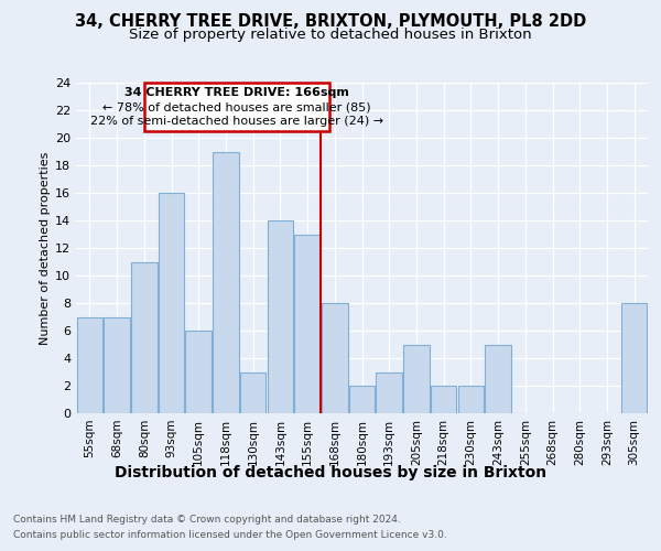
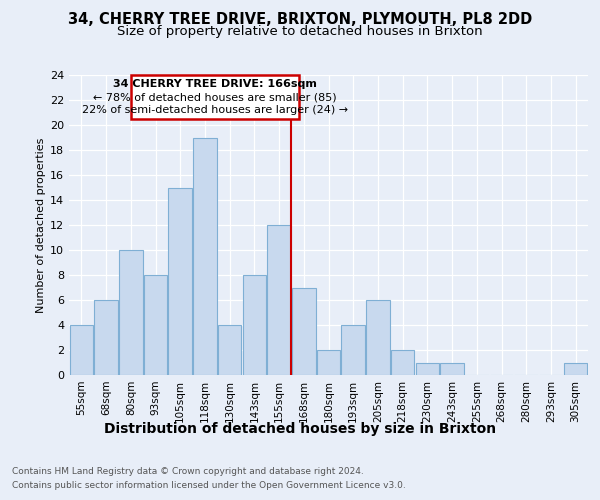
55sqm: 7 -> 4
68sqm: 7 -> 6
80sqm: 11 -> 10
93sqm: 16 -> 8
105sqm: 6 -> 15
130sqm: 3 -> 4
143sqm: 14 -> 8
155sqm: 13 -> 12
168sqm: 8 -> 7
193sqm: 3 -> 4
205sqm: 5 -> 6
230sqm: 2 -> 1
243sqm: 5 -> 1
305sqm: 8 -> 1
